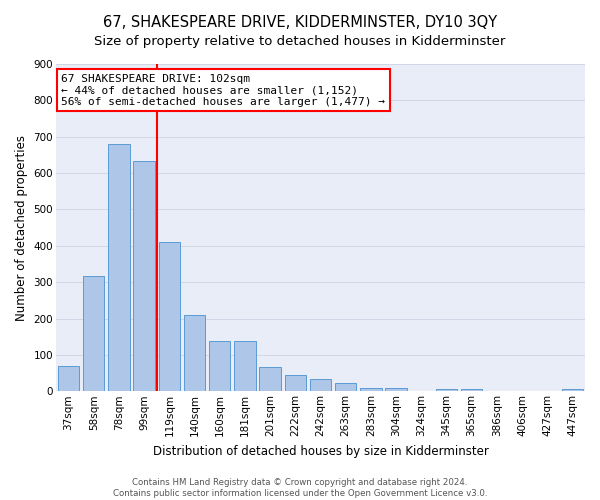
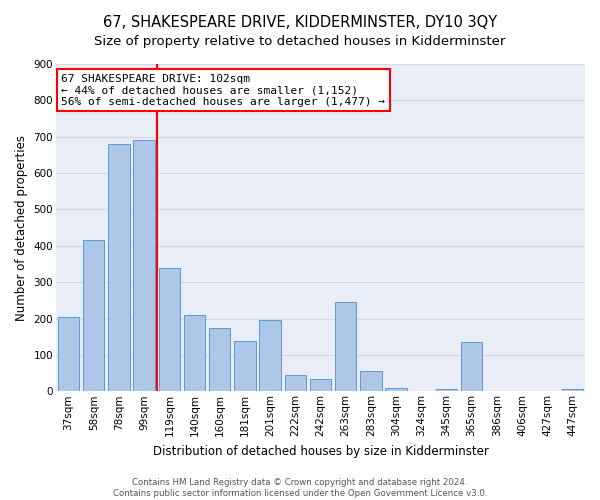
37sqm: 70 -> 205
58sqm: 318 -> 415
99sqm: 633 -> 690
119sqm: 410 -> 340
160sqm: 138 -> 175
201sqm: 68 -> 195
263sqm: 23 -> 245
283sqm: 10 -> 55
365sqm: 7 -> 135
